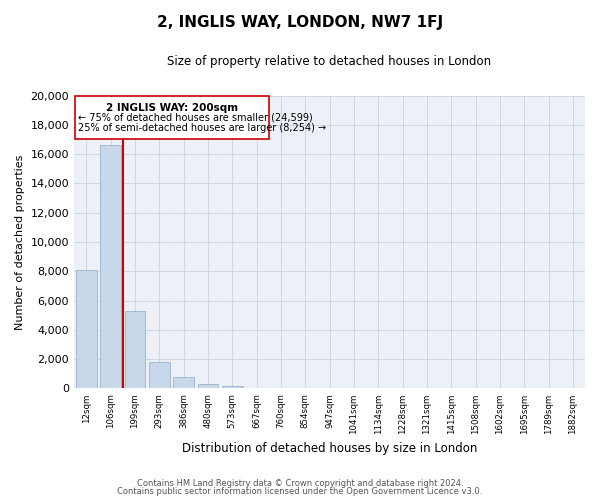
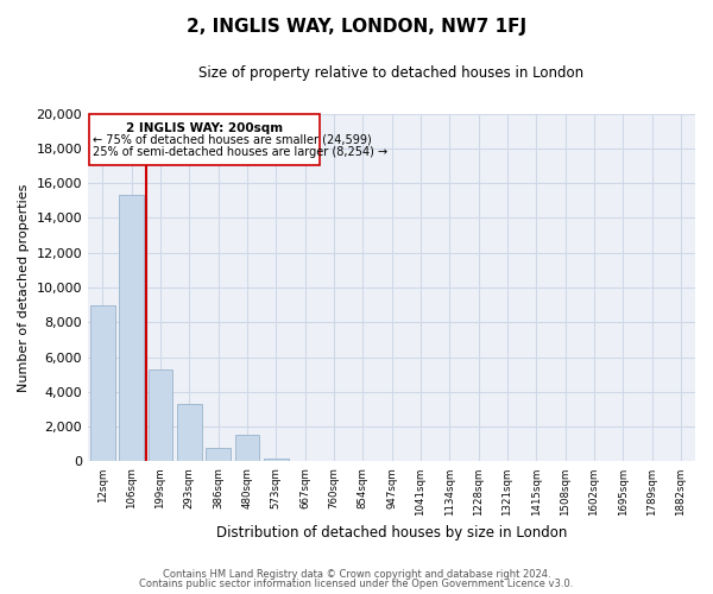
12sqm: 8,100 -> 9,000
106sqm: 16,600 -> 15,300
293sqm: 1,800 -> 3,300
480sqm: 300 -> 1,500
